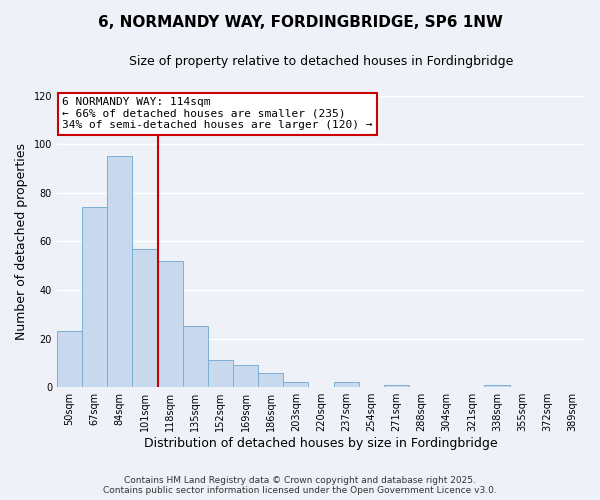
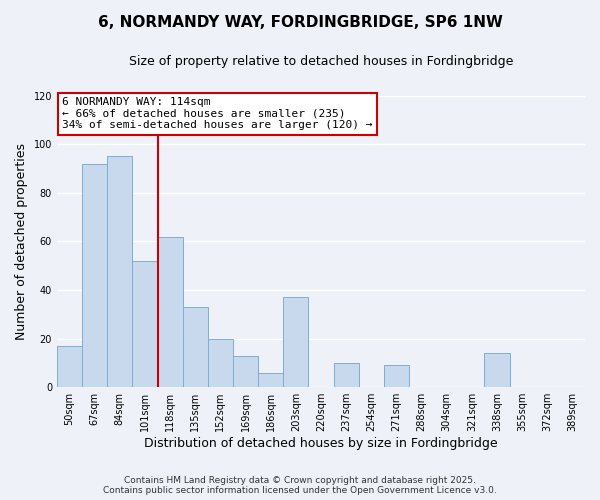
50sqm: 23 -> 17
67sqm: 74 -> 92
101sqm: 57 -> 52
118sqm: 52 -> 62
135sqm: 25 -> 33
152sqm: 11 -> 20
169sqm: 9 -> 13
203sqm: 2 -> 37
237sqm: 2 -> 10
271sqm: 1 -> 9
338sqm: 1 -> 14
